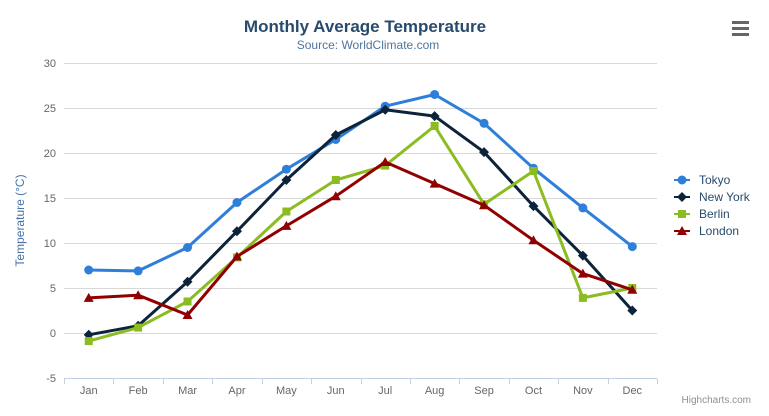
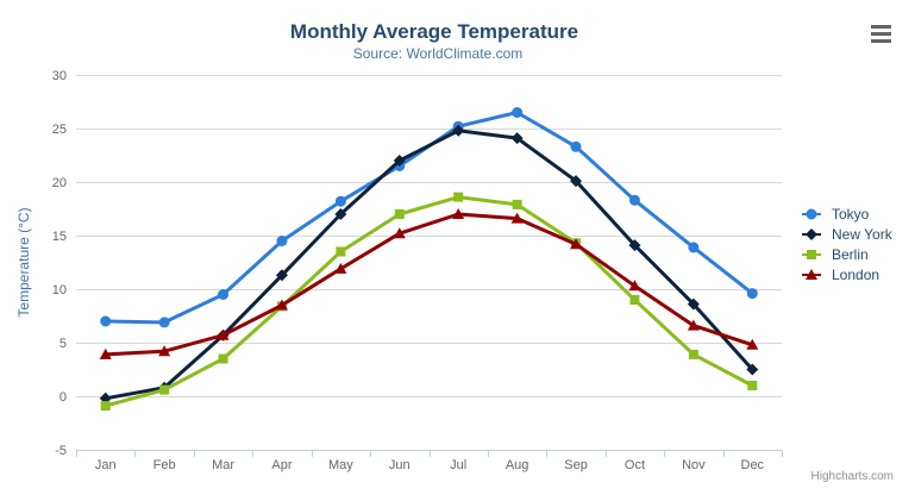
London/Mar: 2 -> 6
London/Jul: 19 -> 17
Berlin/Aug: 23 -> 18
Berlin/Oct: 18 -> 9
Berlin/Dec: 5 -> 1
